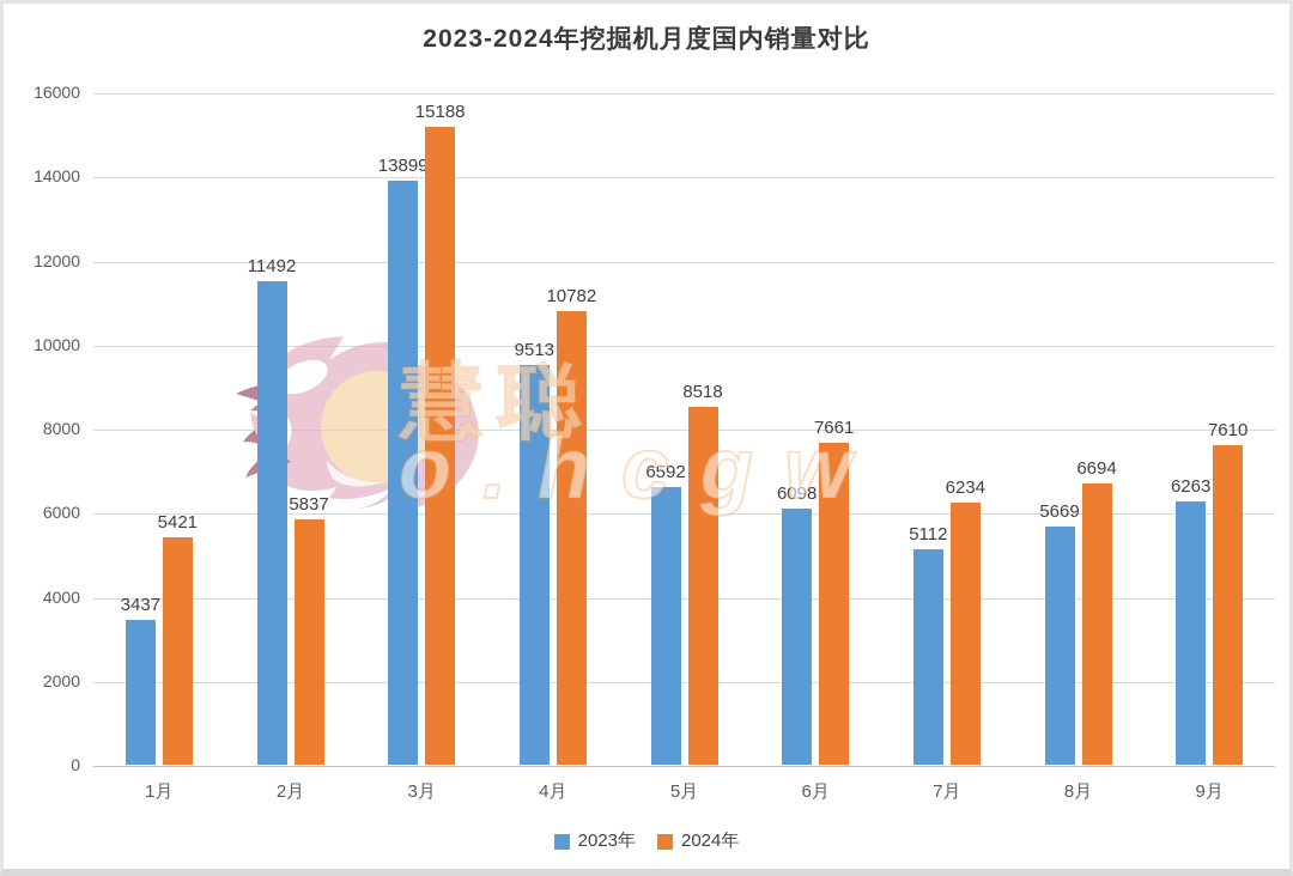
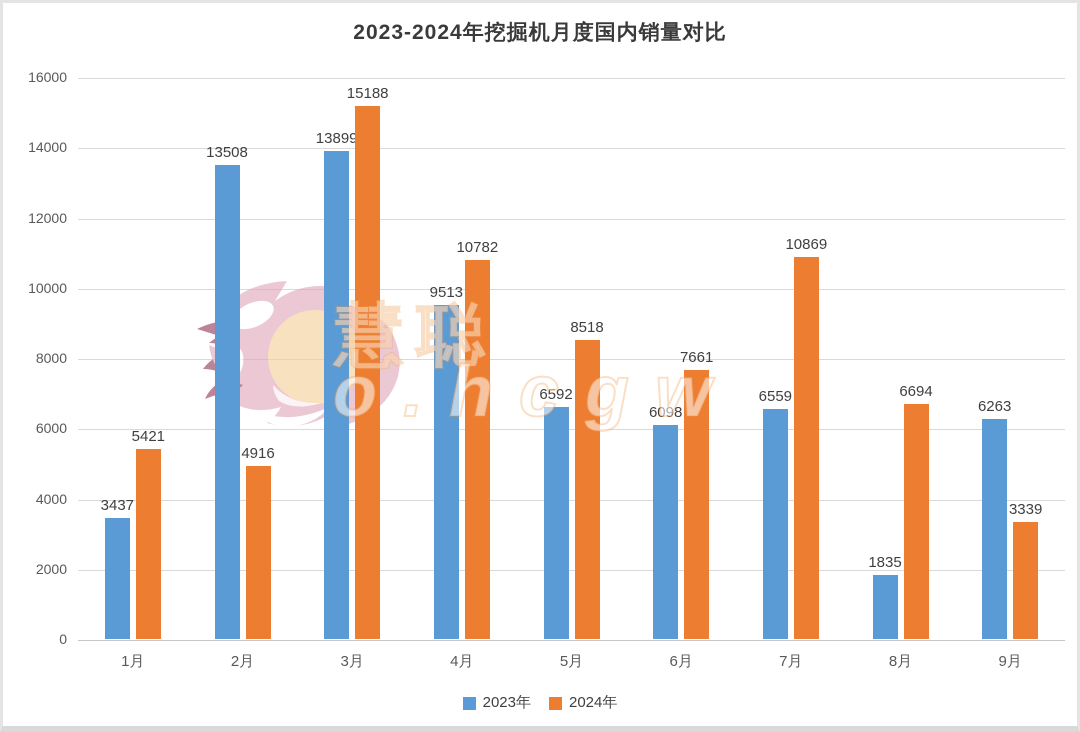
2023年/2月: 11492 -> 13508
2024年/2月: 5837 -> 4916
2023年/7月: 5112 -> 6559
2024年/7月: 6234 -> 10869
2023年/8月: 5669 -> 1835
2024年/9月: 7610 -> 3339
